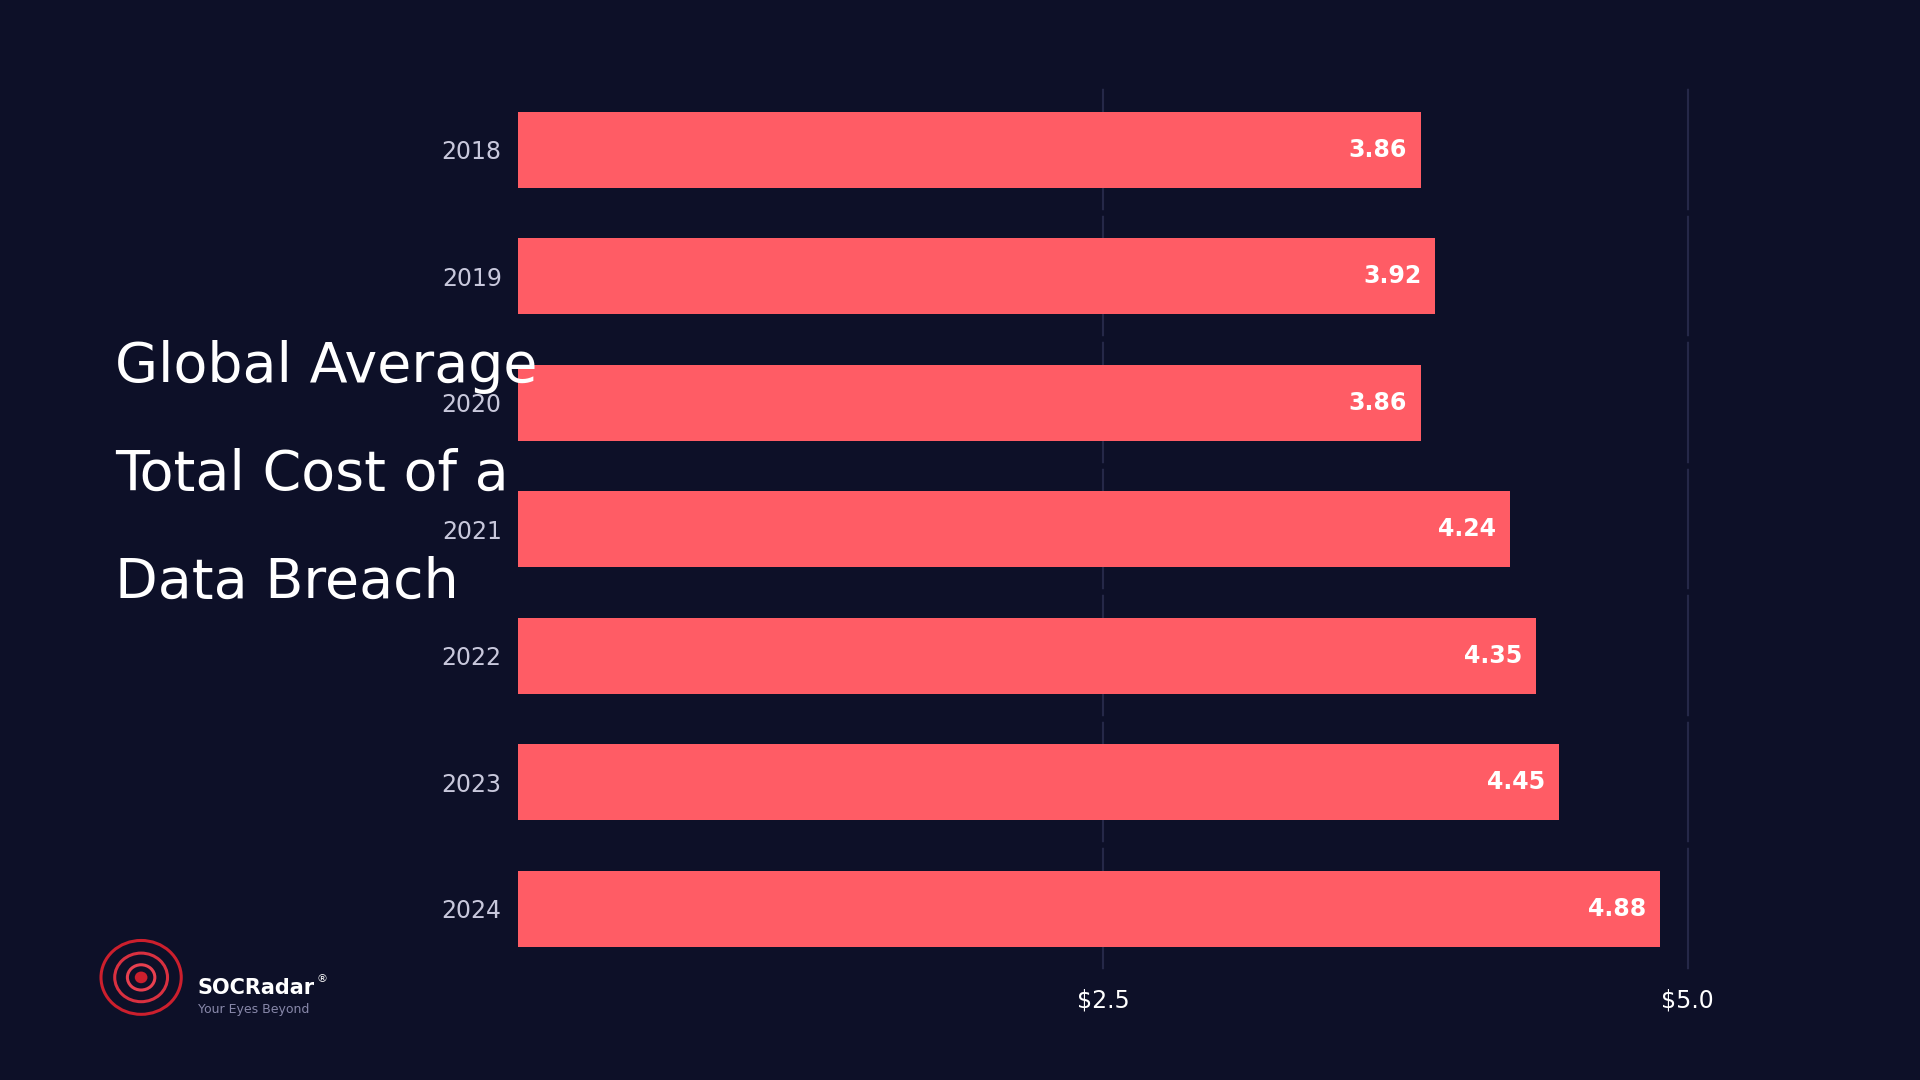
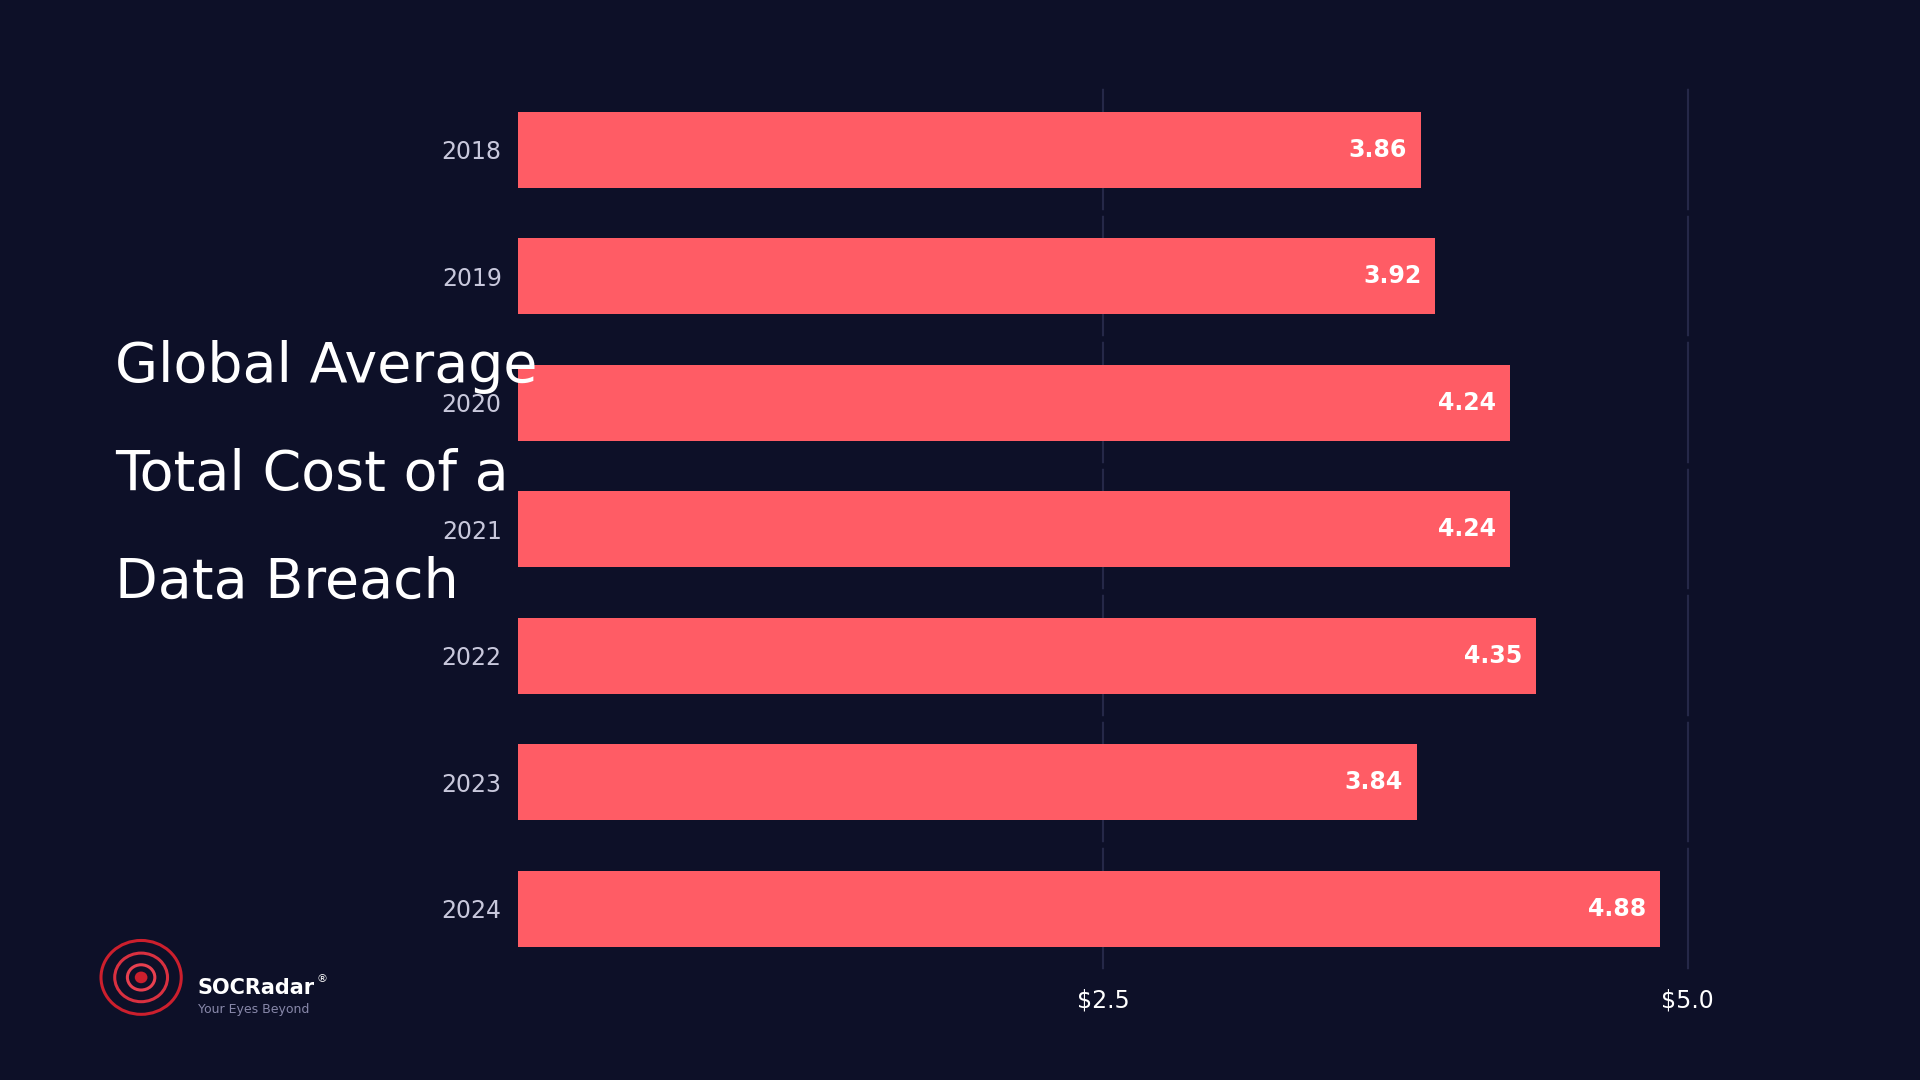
2020: 3.86 -> 4.24
2023: 4.45 -> 3.84
